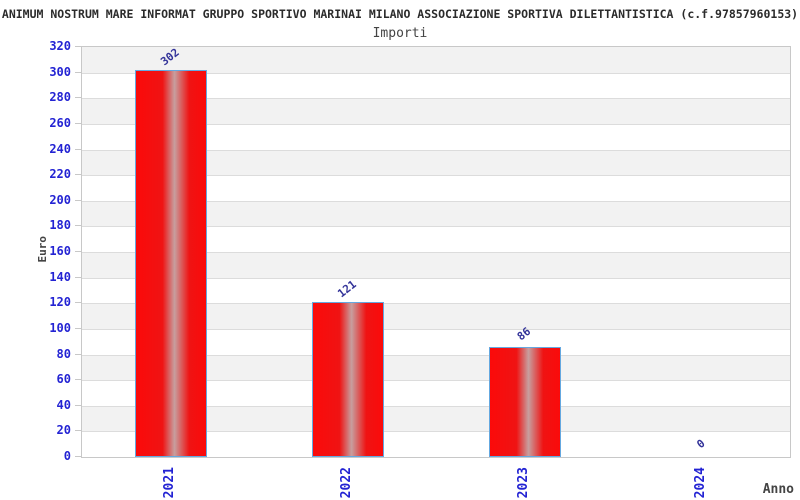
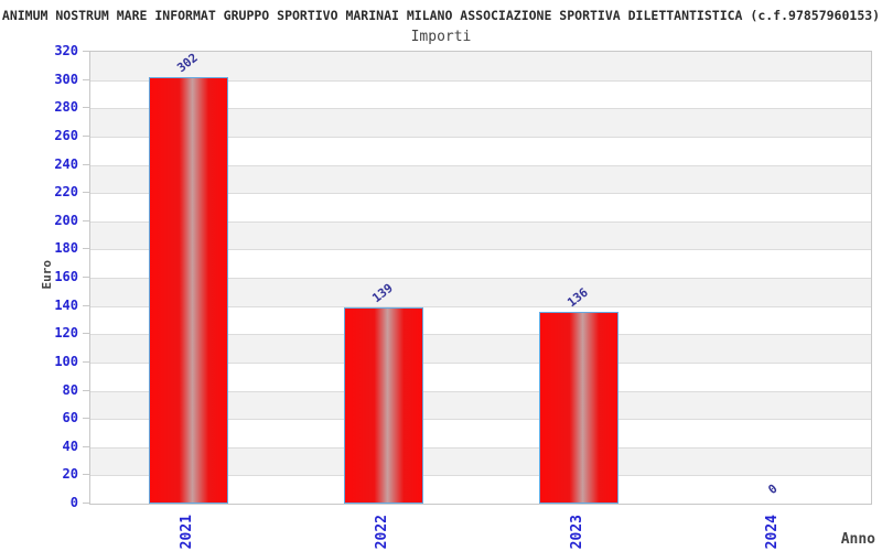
2022: 121 -> 139
2023: 86 -> 136
